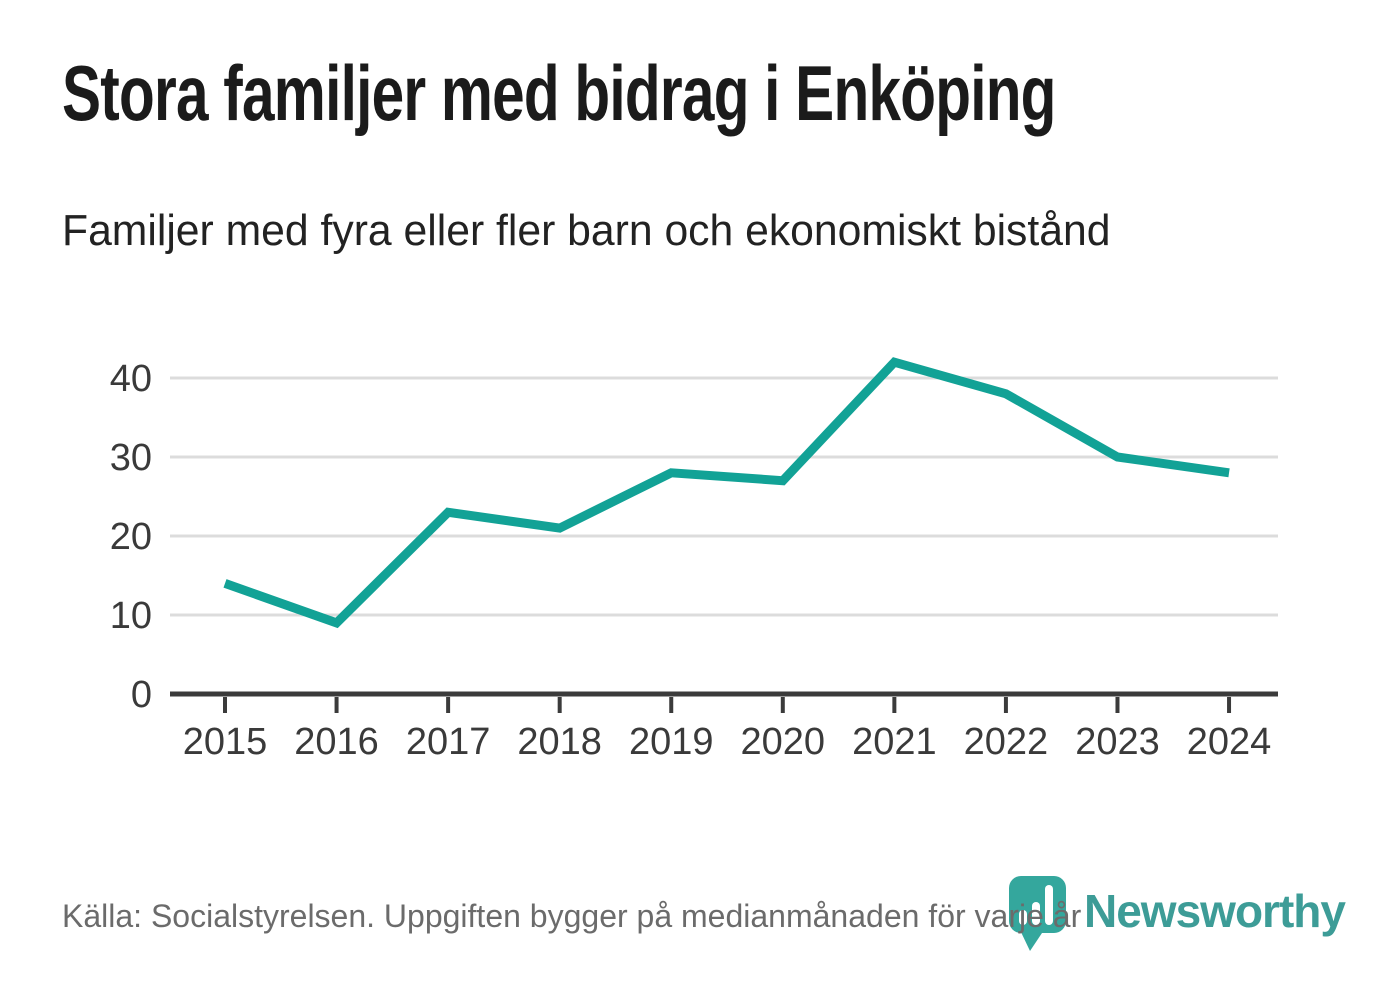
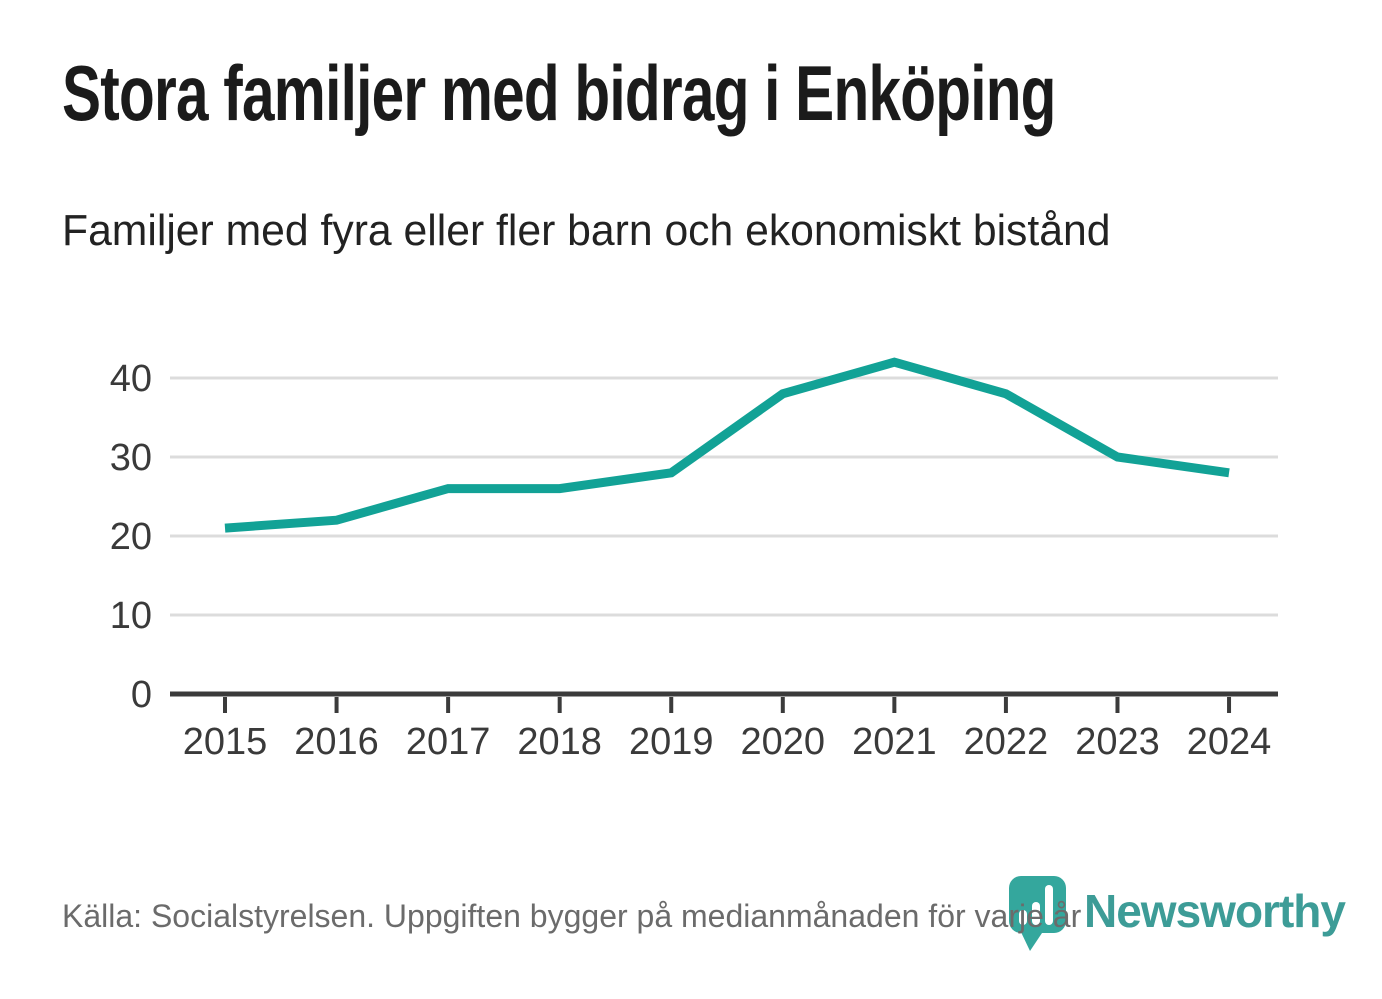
2015: 14 -> 21
2016: 9 -> 22
2017: 23 -> 26
2018: 21 -> 26
2020: 27 -> 38
